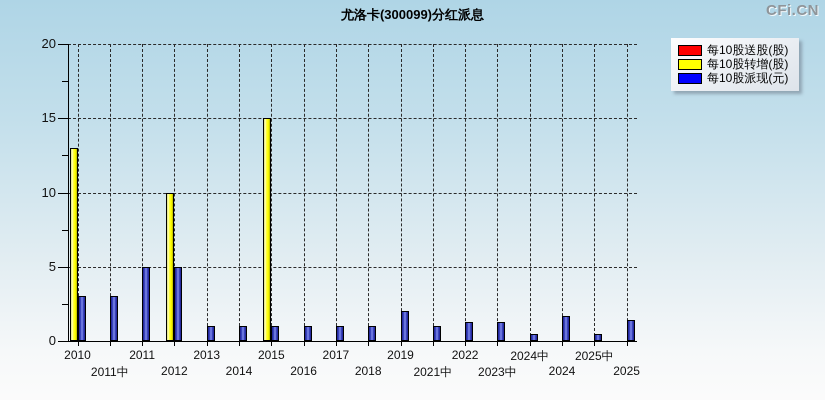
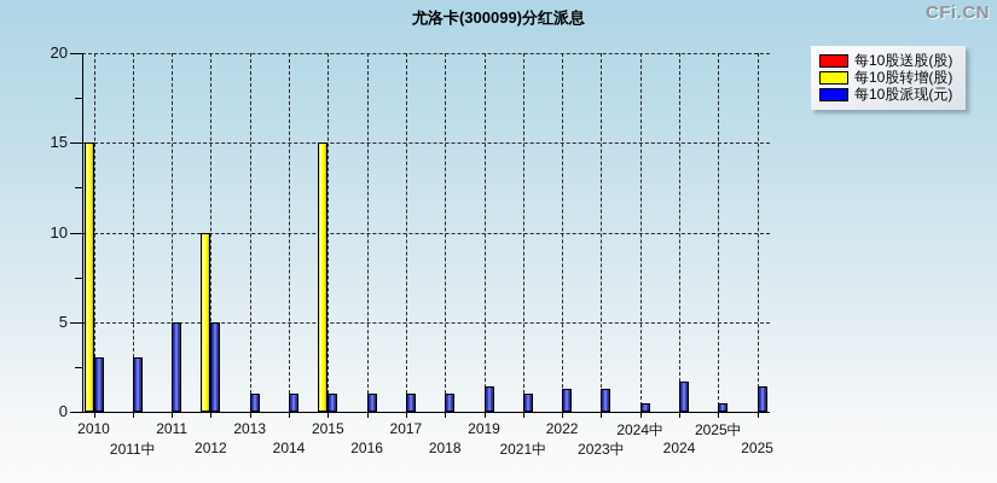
每10股转增(股)/2010: 13 -> 15
每10股派现(元)/2019: 2.0 -> 1.4
